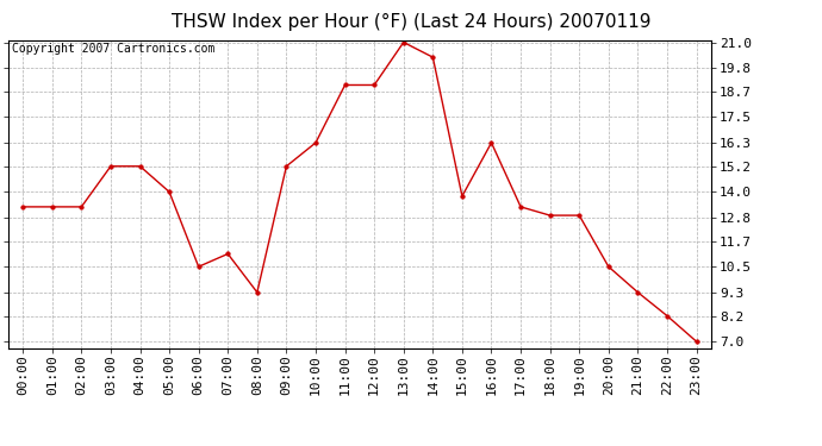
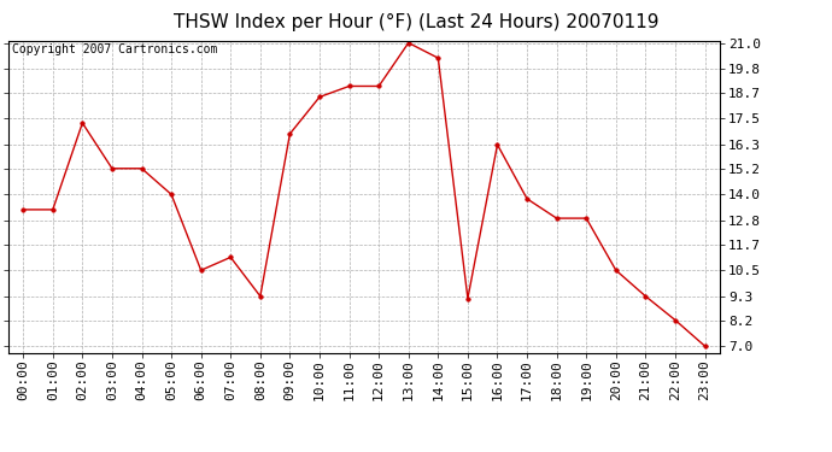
02:00: 13.3 -> 17.3
09:00: 15.2 -> 16.8
10:00: 16.3 -> 18.5
15:00: 13.8 -> 9.2
17:00: 13.3 -> 13.8
